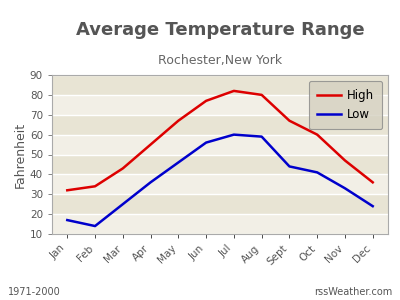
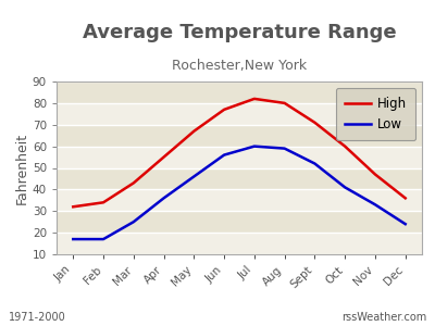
Low/Feb: 14 -> 17
High/Sept: 67 -> 71
Low/Sept: 44 -> 52
